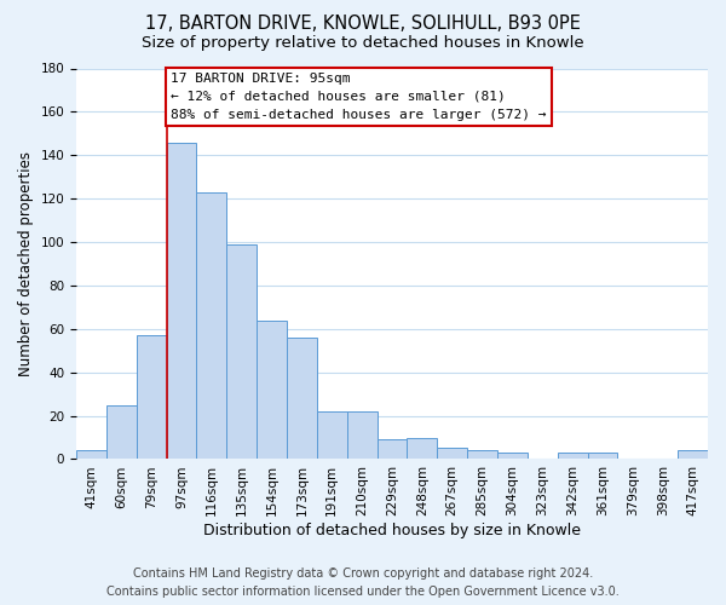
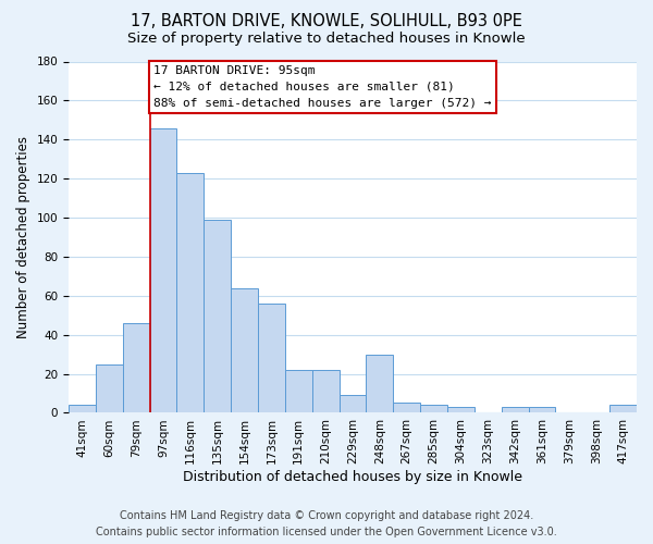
79sqm: 57 -> 46
248sqm: 10 -> 30
